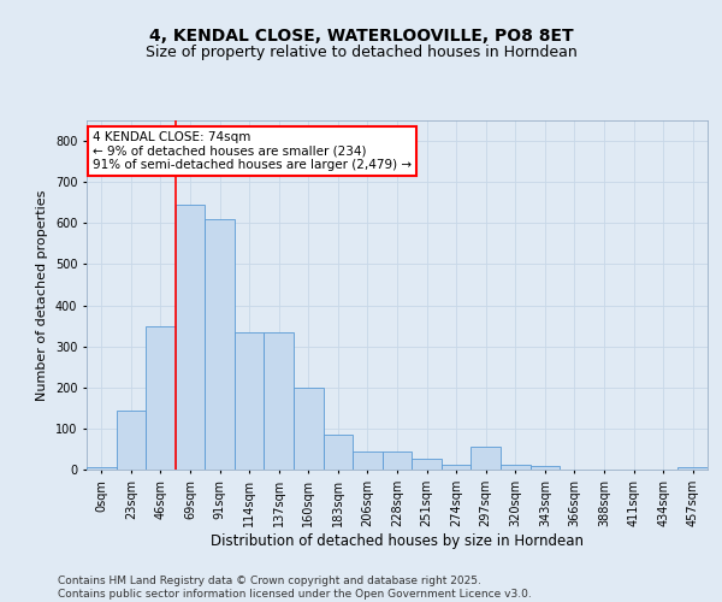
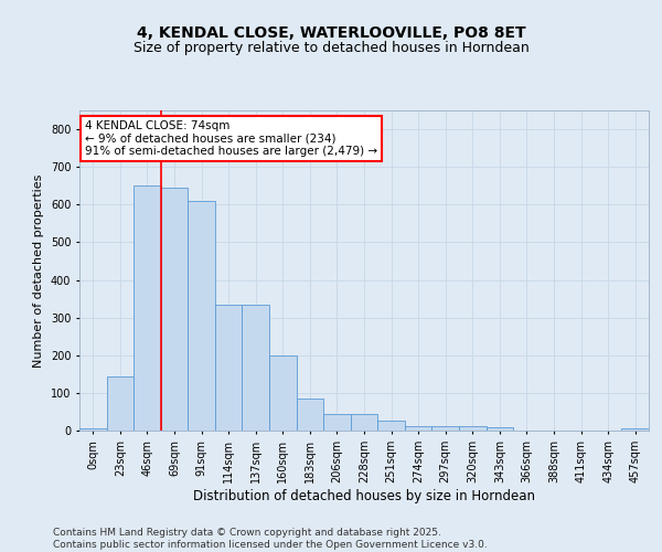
46sqm: 350 -> 650
297sqm: 55 -> 13
